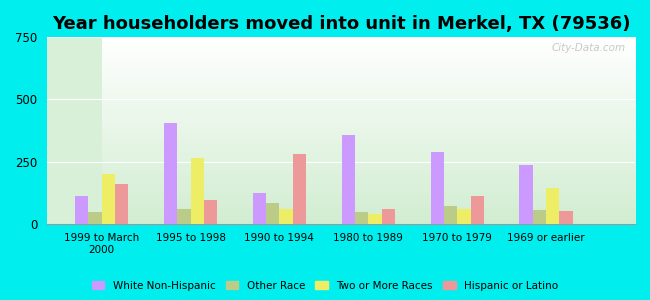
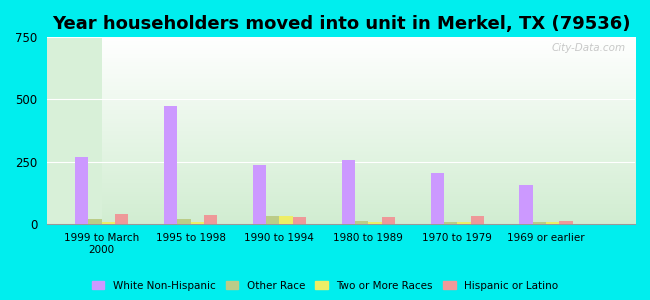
White Non-Hispanic/1999 to March 2000: 110 -> 270
Other Race/1999 to March 2000: 45 -> 20
Two or More Races/1999 to March 2000: 200 -> 8
Hispanic or Latino/1999 to March 2000: 160 -> 38
White Non-Hispanic/1995 to 1998: 405 -> 475
Other Race/1995 to 1998: 60 -> 18
Two or More Races/1995 to 1998: 265 -> 5
Hispanic or Latino/1995 to 1998: 95 -> 35
White Non-Hispanic/1990 to 1994: 125 -> 235
Other Race/1990 to 1994: 85 -> 30
Two or More Races/1990 to 1994: 60 -> 30
Hispanic or Latino/1990 to 1994: 280 -> 28
White Non-Hispanic/1980 to 1989: 355 -> 255
Other Race/1980 to 1989: 45 -> 12
Two or More Races/1980 to 1989: 40 -> 5
Hispanic or Latino/1980 to 1989: 60 -> 28
White Non-Hispanic/1970 to 1979: 290 -> 205
Other Race/1970 to 1979: 70 -> 5
Two or More Races/1970 to 1979: 60 -> 5
Hispanic or Latino/1970 to 1979: 110 -> 30
White Non-Hispanic/1969 or earlier: 235 -> 155
Other Race/1969 or earlier: 55 -> 5
Two or More Races/1969 or earlier: 145 -> 5
Hispanic or Latino/1969 or earlier: 50 -> 10
